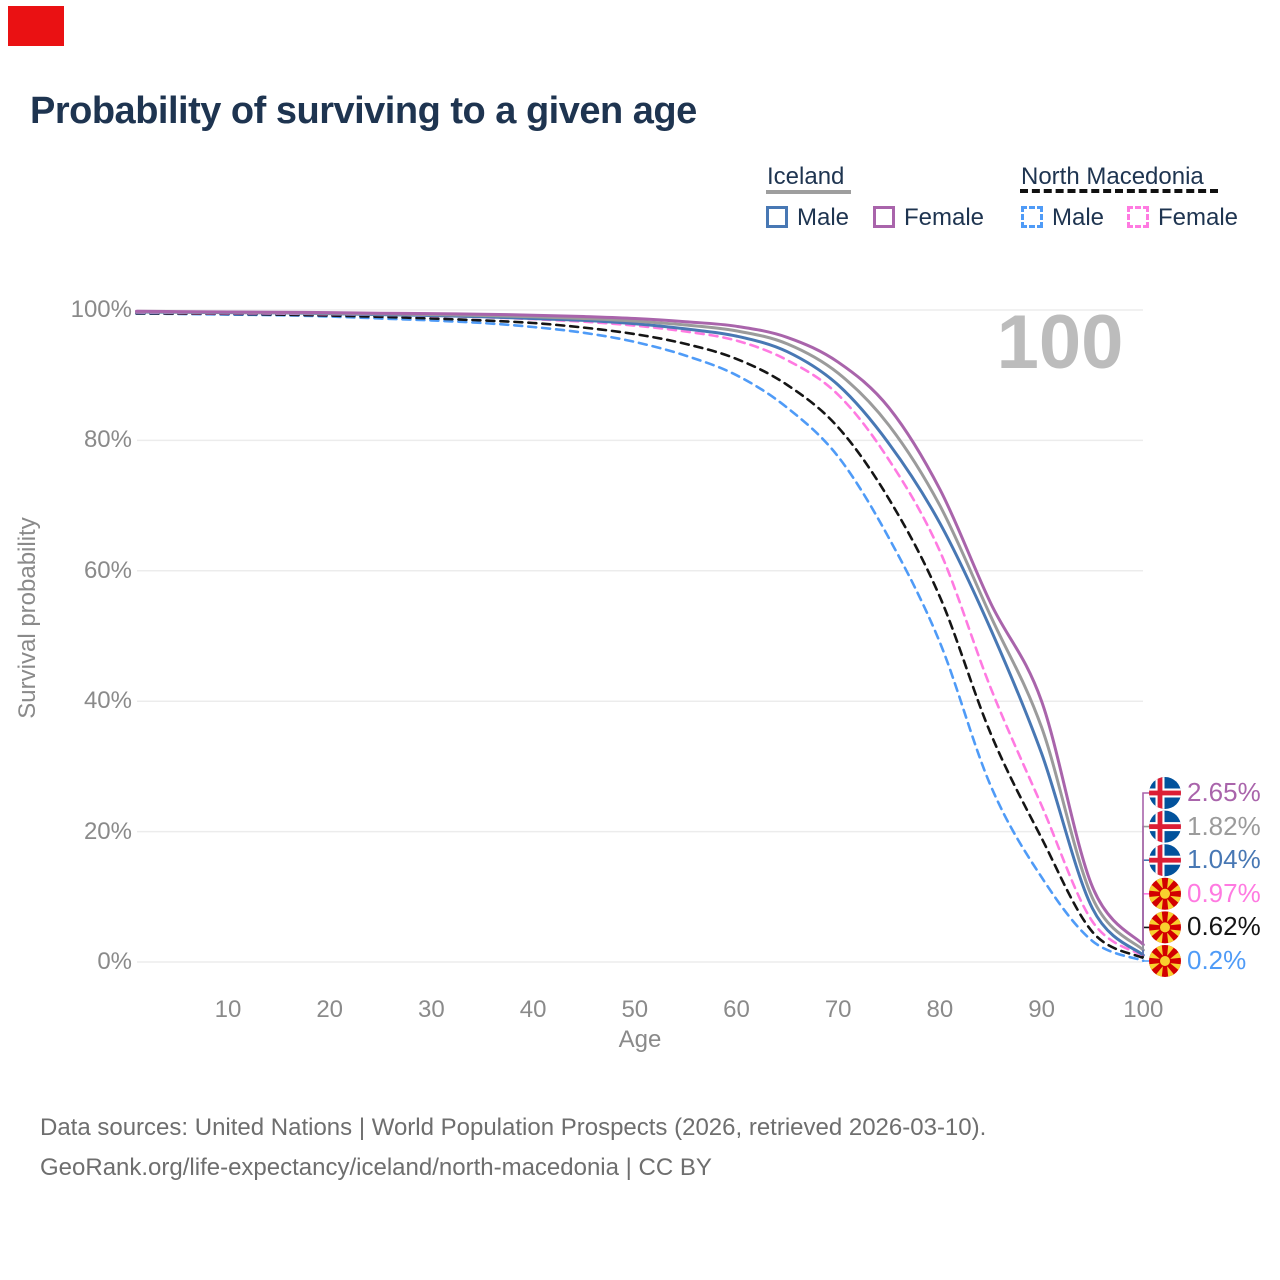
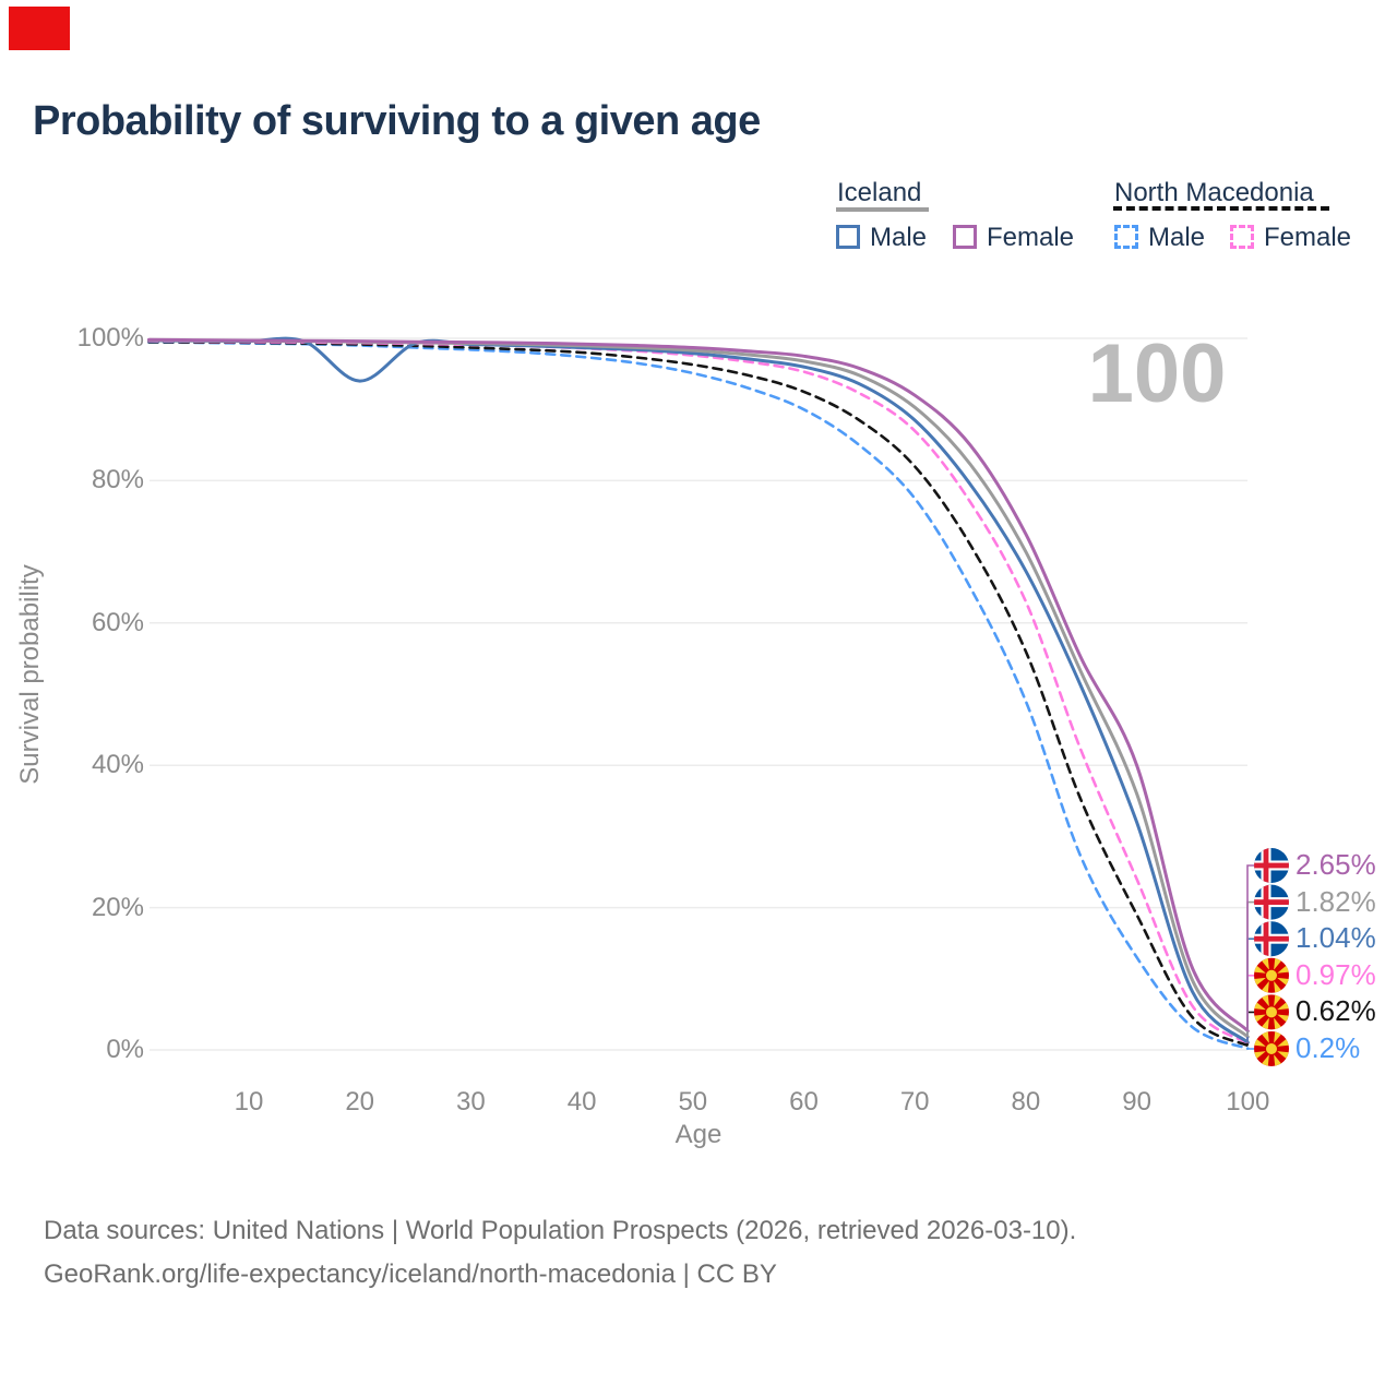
Iceland Male/20: 99% -> 94%
